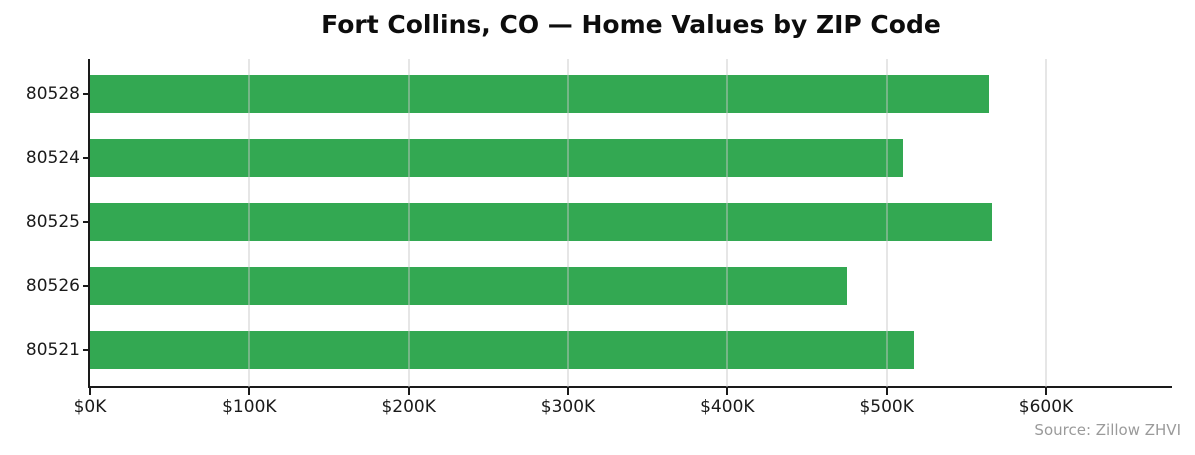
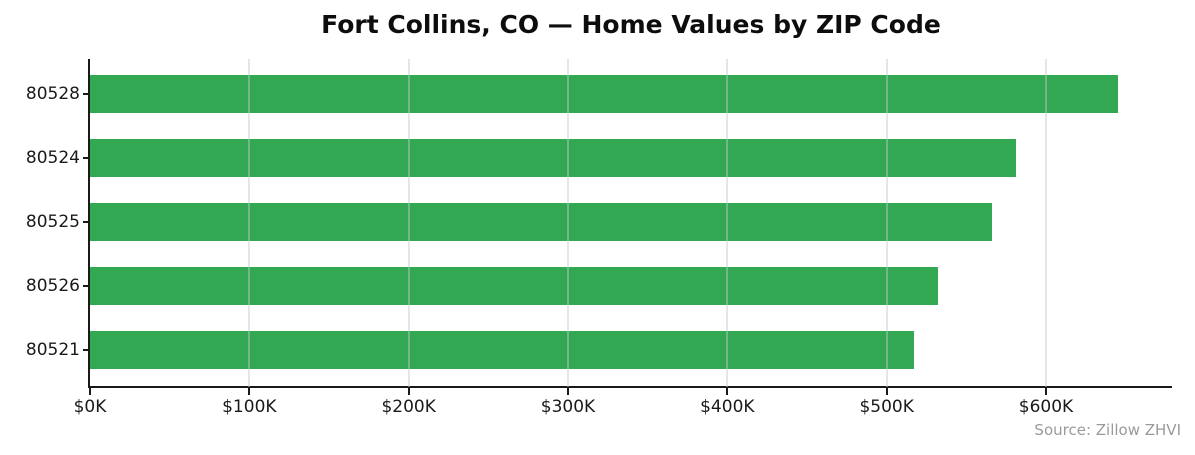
80528: $564K -> $645K
80524: $510K -> $581K
80526: $475K -> $532K
